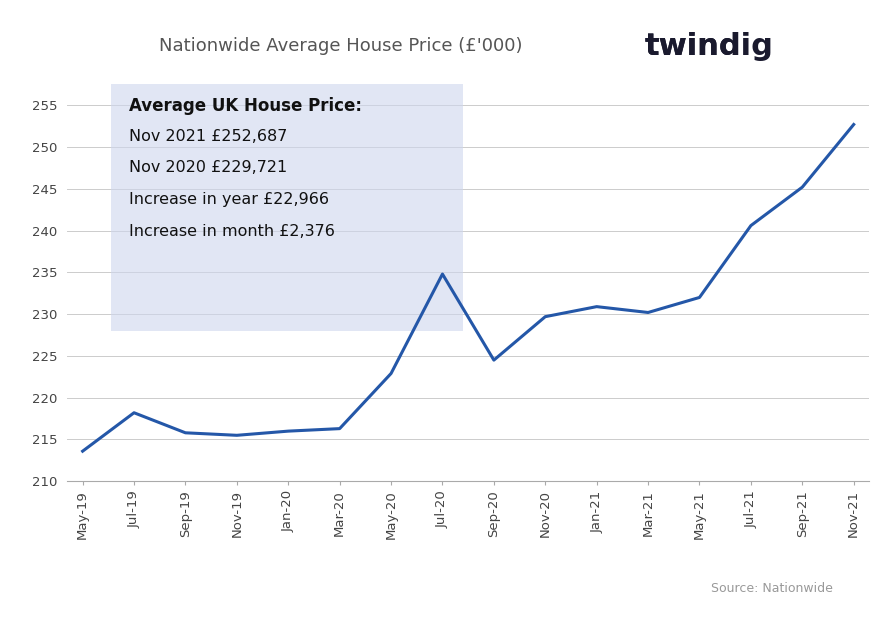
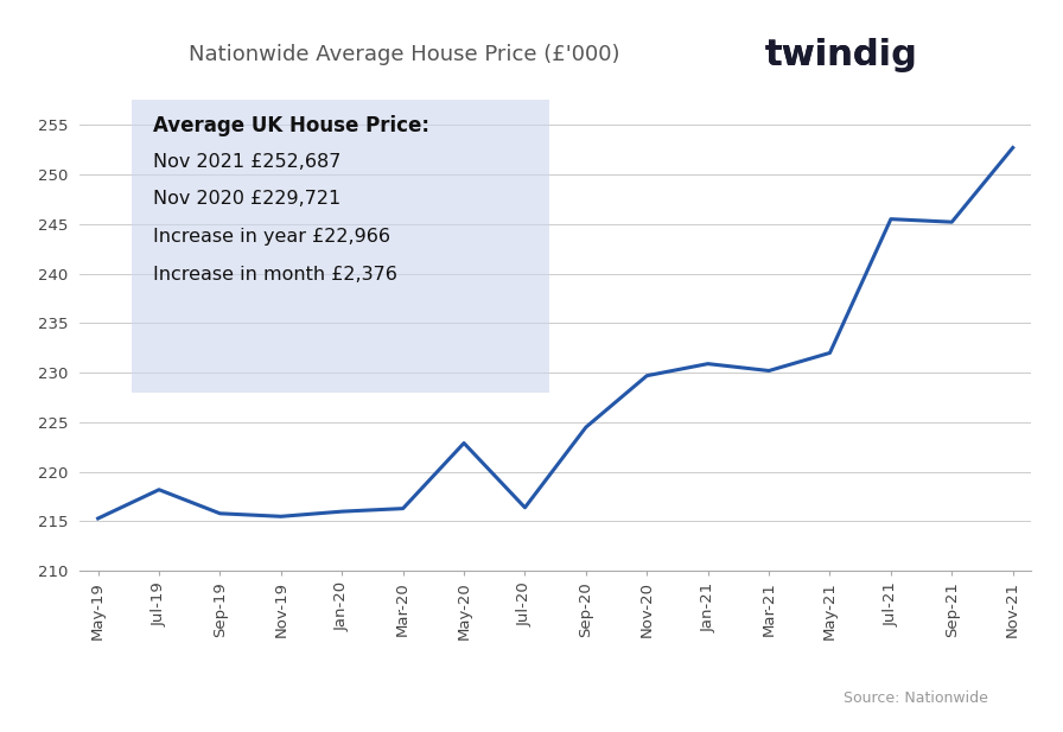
May-19: 213.6 -> 215.3
Jul-20: 234.8 -> 216.4
Jul-21: 240.6 -> 245.5
